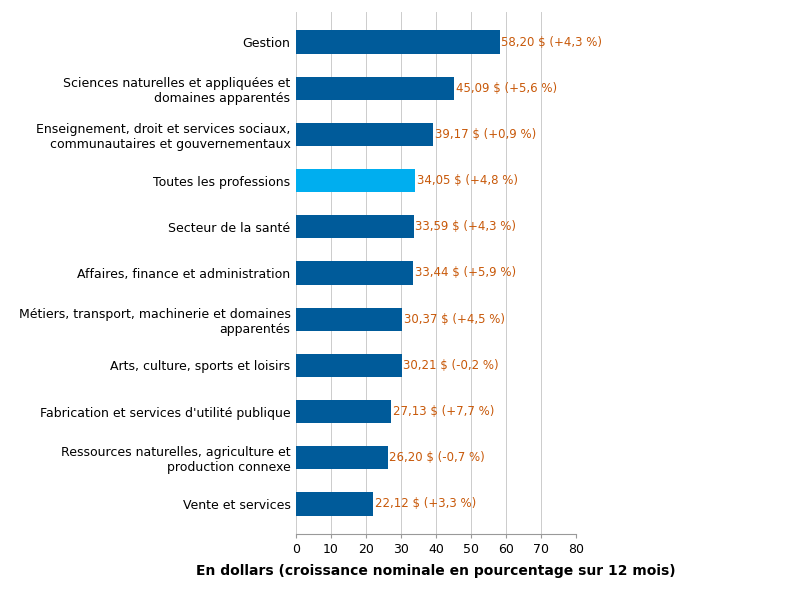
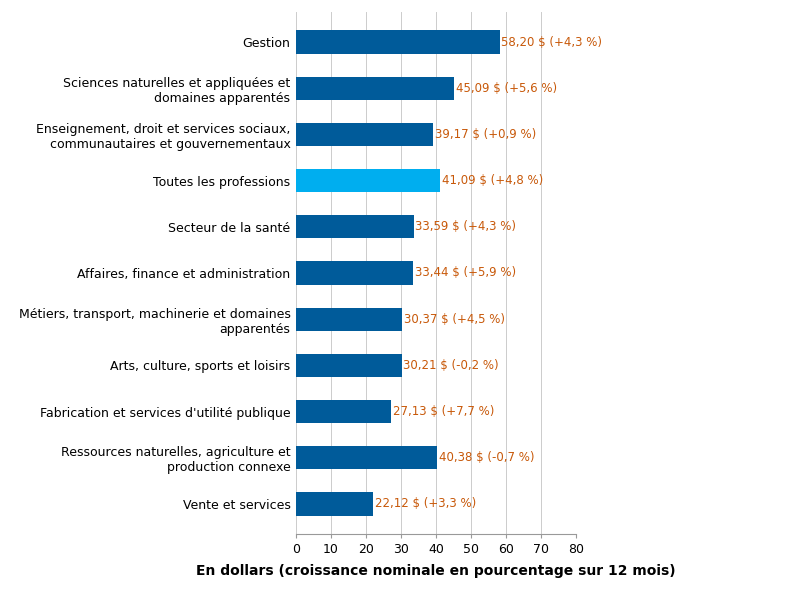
Toutes les professions: 34,05 -> 41,09
Ressources naturelles, agriculture et production connexe: 26,20 -> 40,38
